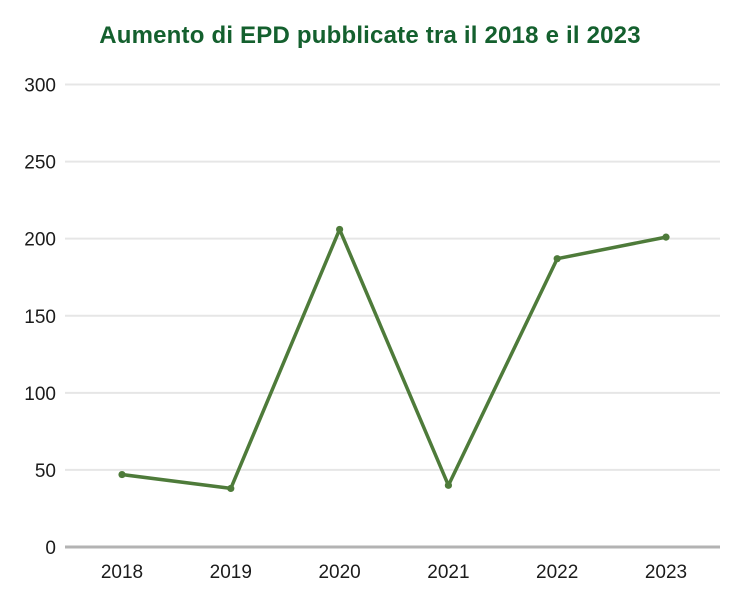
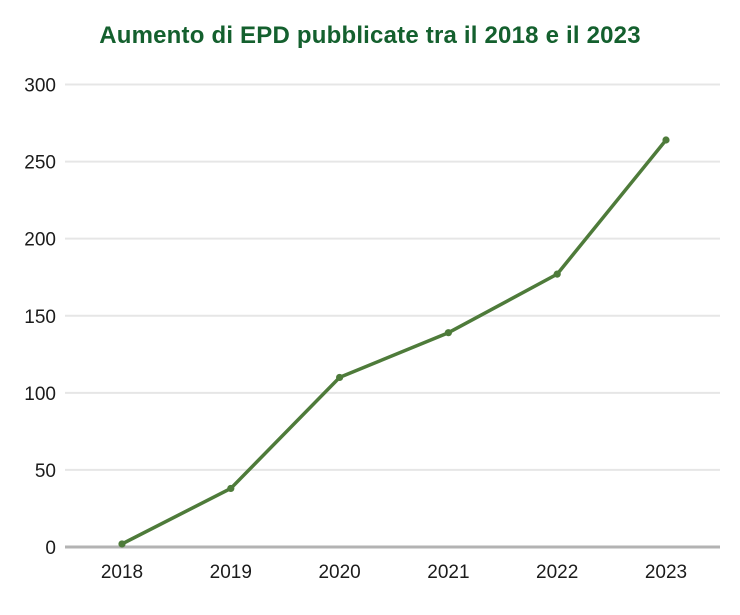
2018: 47 -> 2
2020: 206 -> 110
2021: 40 -> 139
2022: 187 -> 177
2023: 201 -> 264
